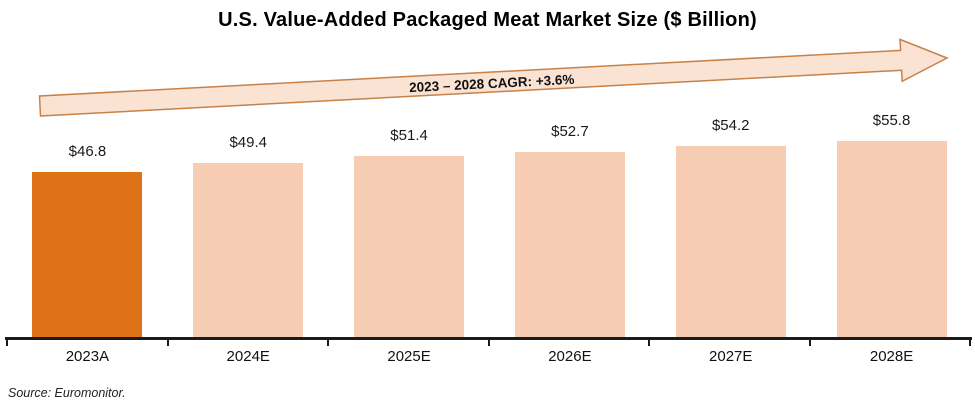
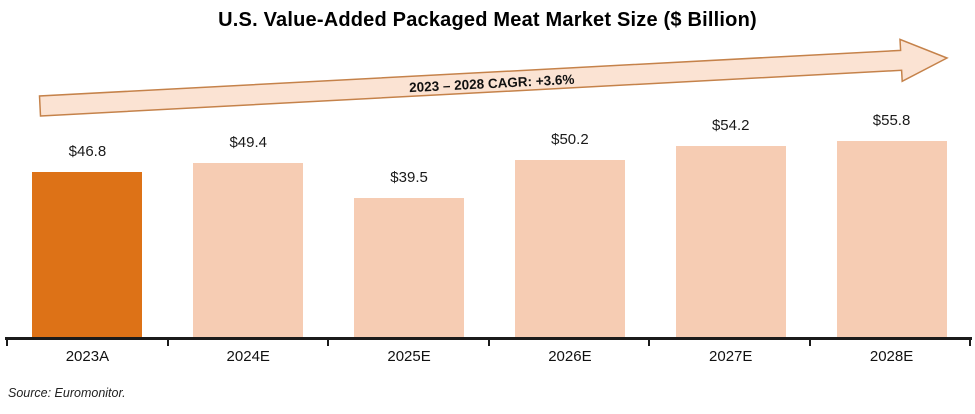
2025E: $51.4 -> $39.5
2026E: $52.7 -> $50.2
